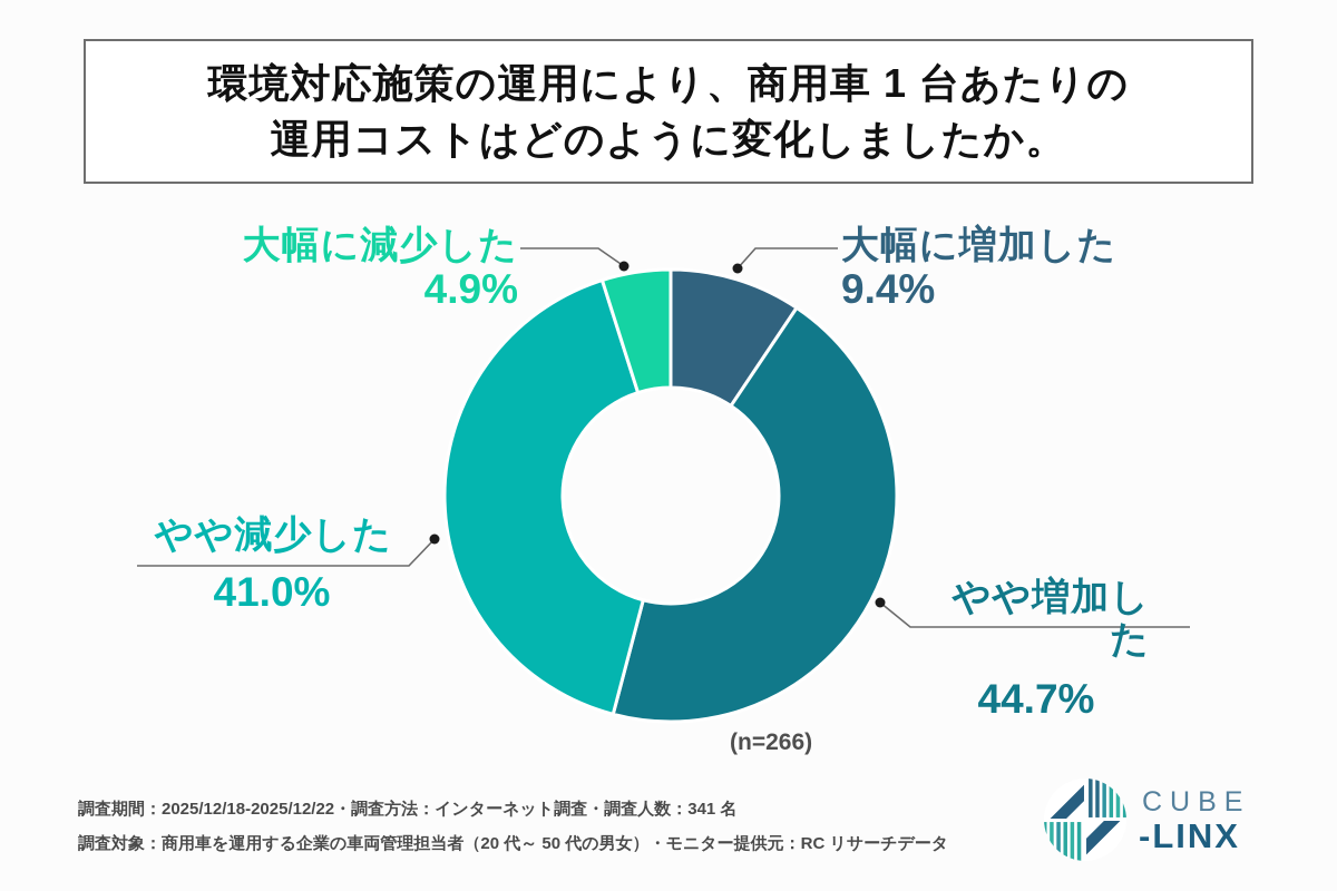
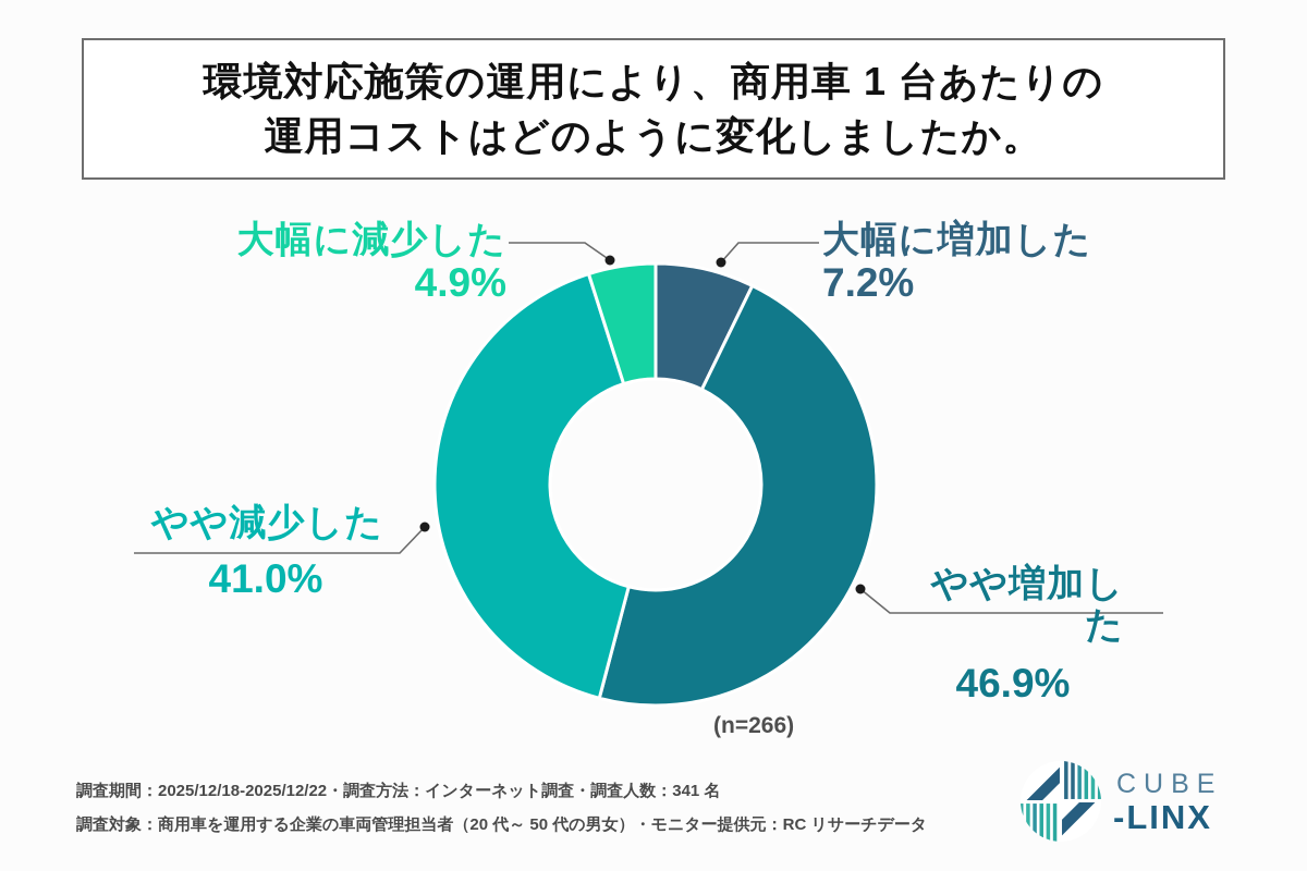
大幅に増加した: 9.4% -> 7.2%
やや増加した: 44.7% -> 46.9%
